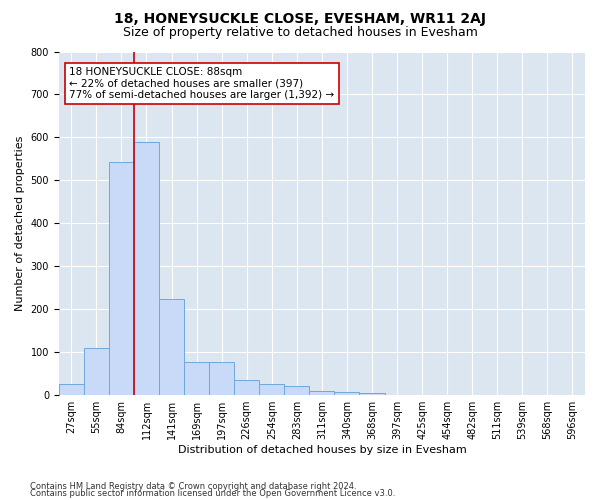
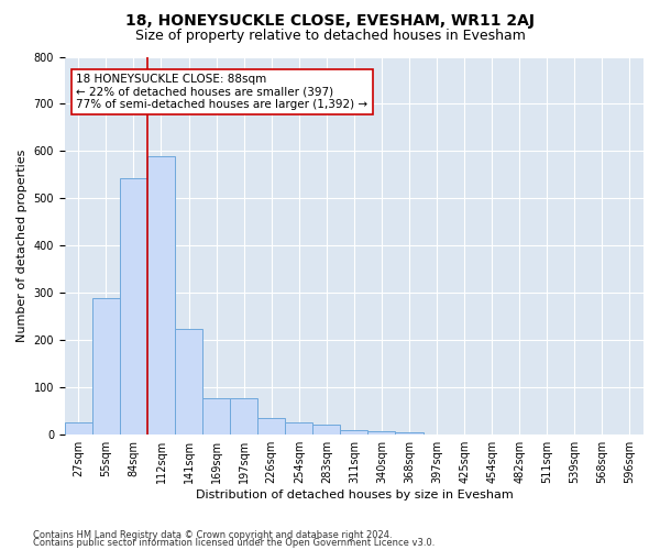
55sqm: 110 -> 290
